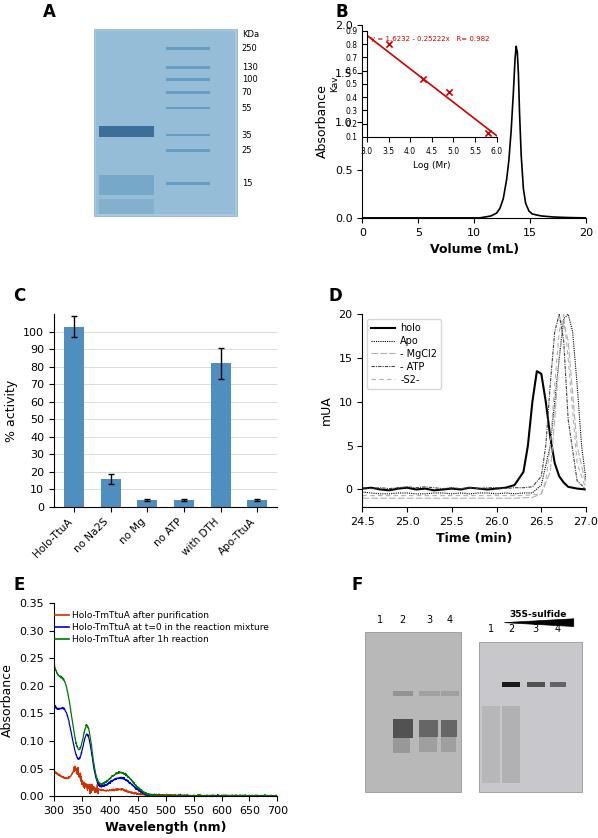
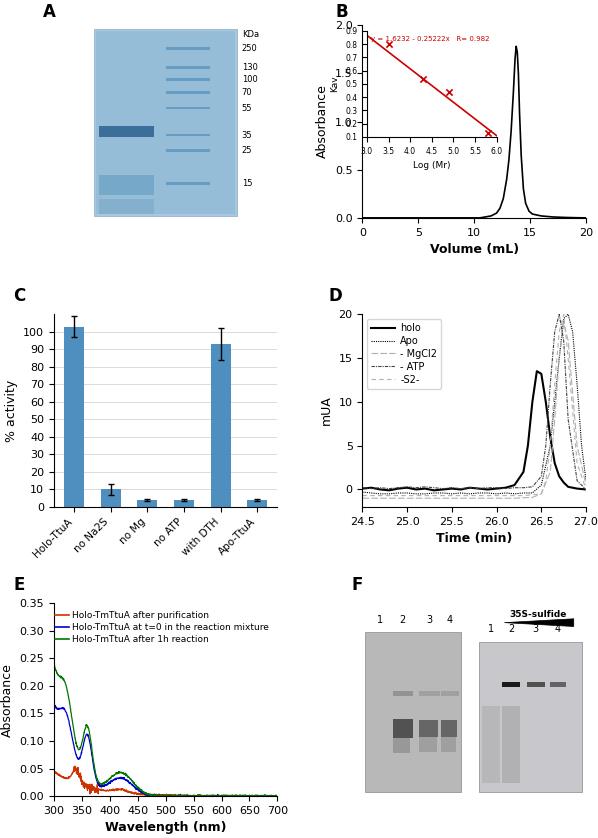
no Na2S: 16 -> 10
with DTH: 82 -> 93
